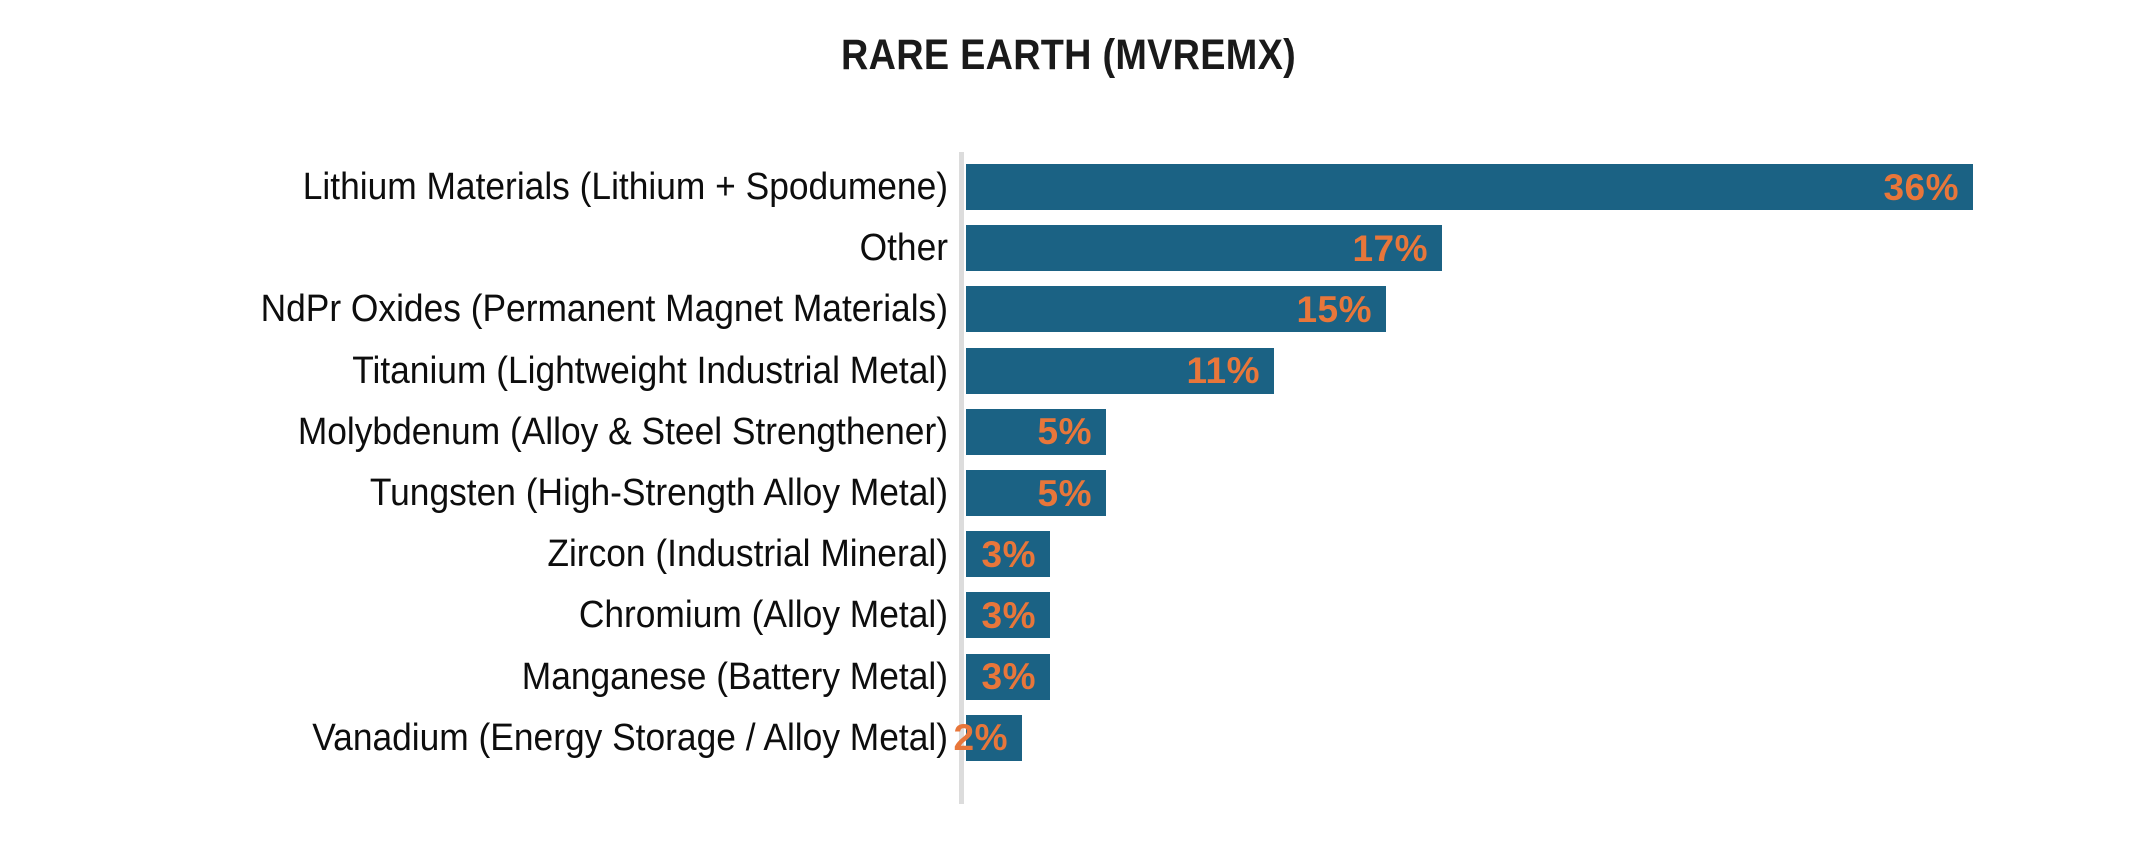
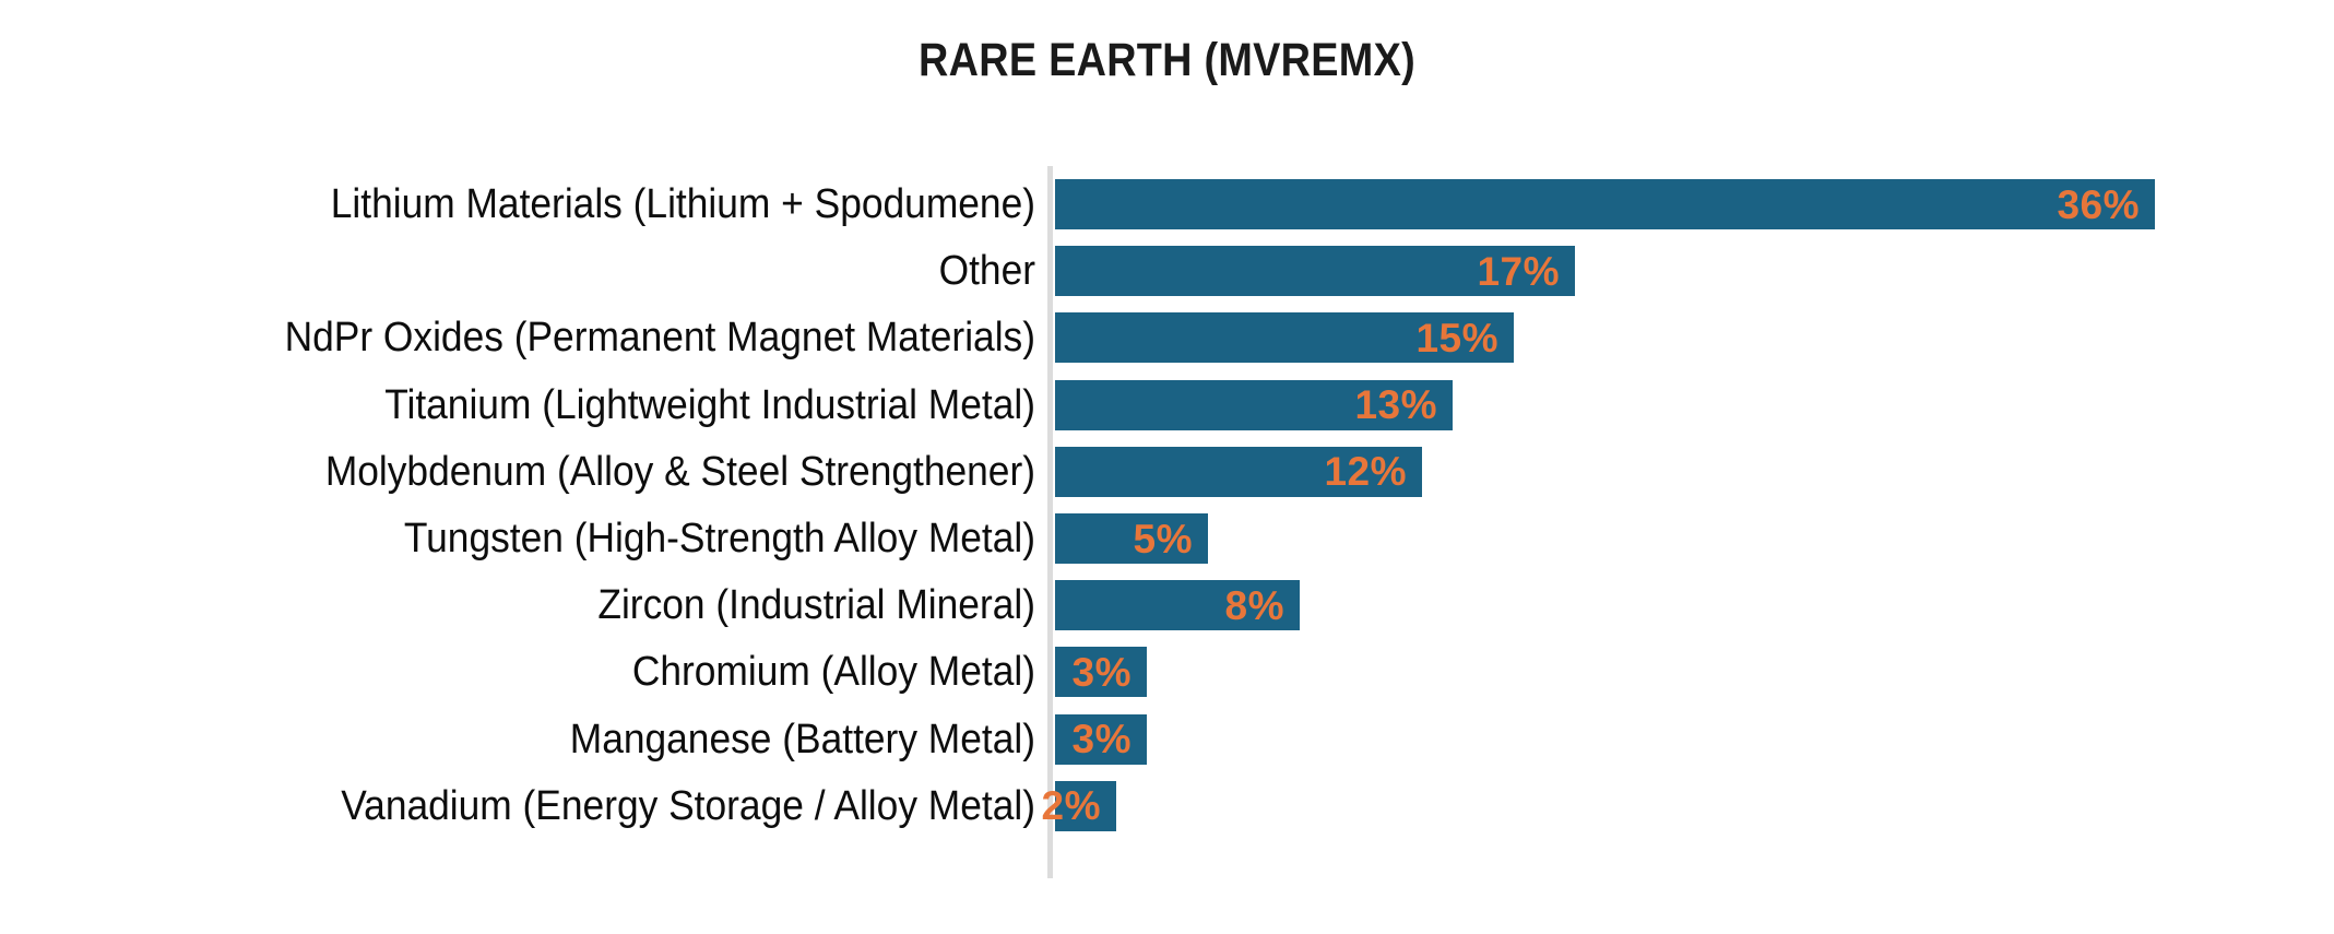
Titanium (Lightweight Industrial Metal): 11% -> 13%
Molybdenum (Alloy & Steel Strengthener): 5% -> 12%
Zircon (Industrial Mineral): 3% -> 8%
